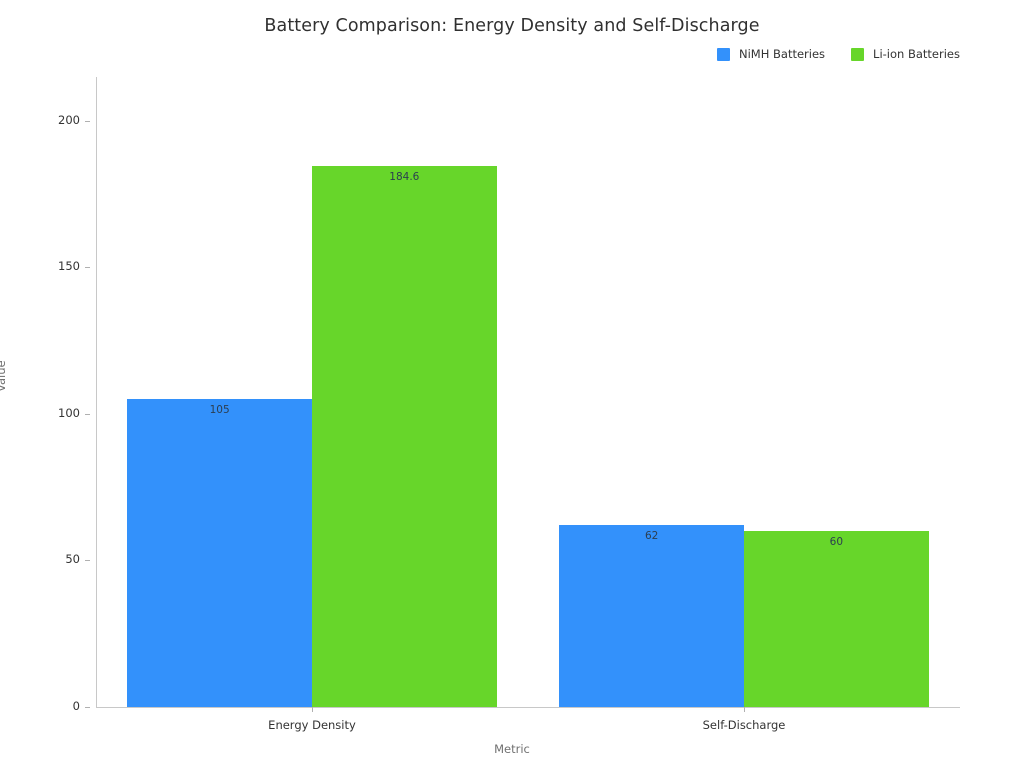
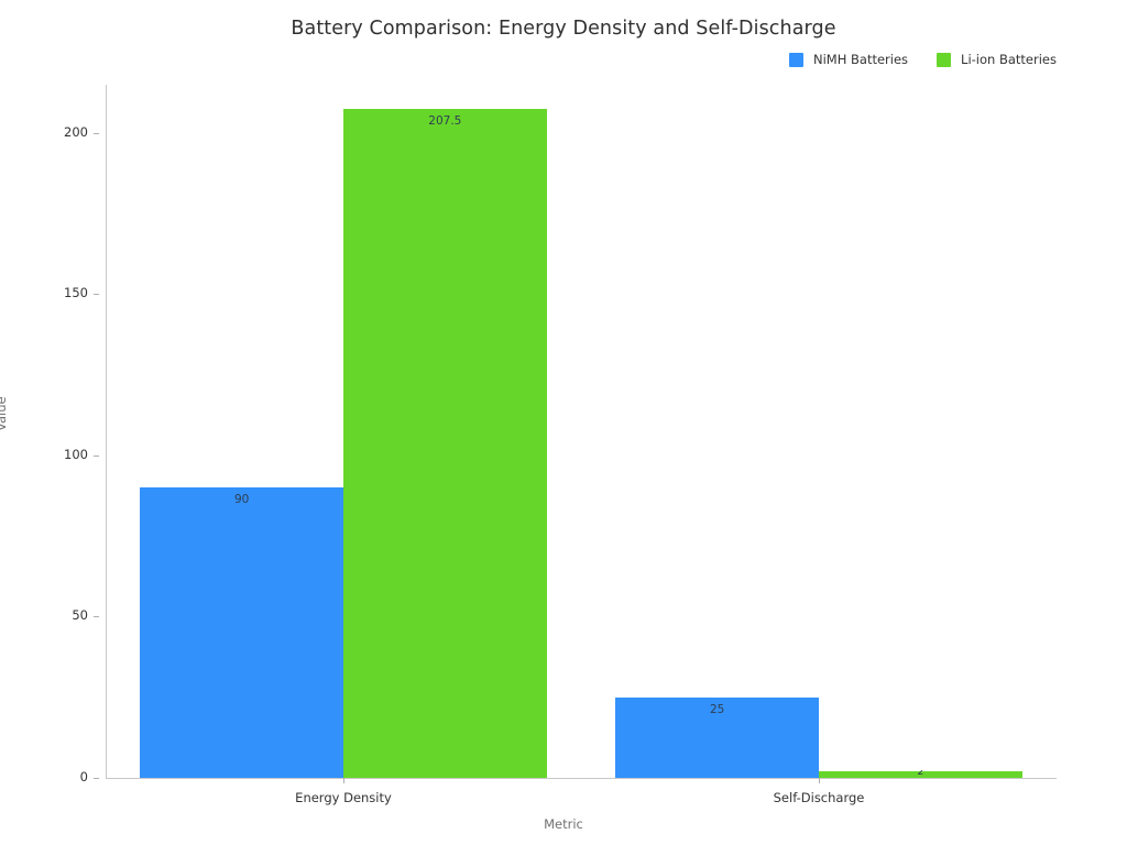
NiMH Batteries/Energy Density: 105 -> 90
Li-ion Batteries/Energy Density: 184.6 -> 207.5
NiMH Batteries/Self-Discharge: 62 -> 25
Li-ion Batteries/Self-Discharge: 60 -> 2
